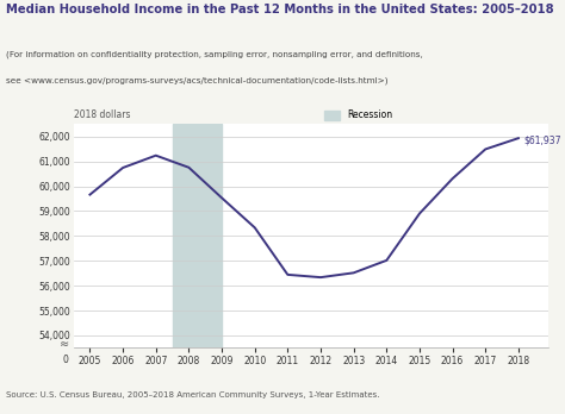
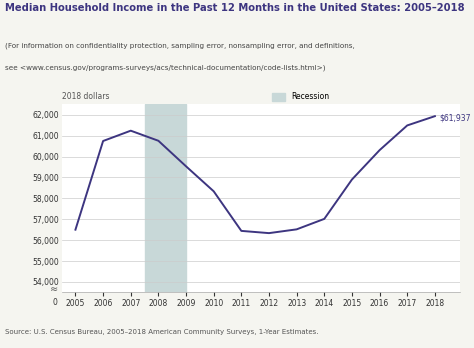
2005: 59,660 -> 56,500
